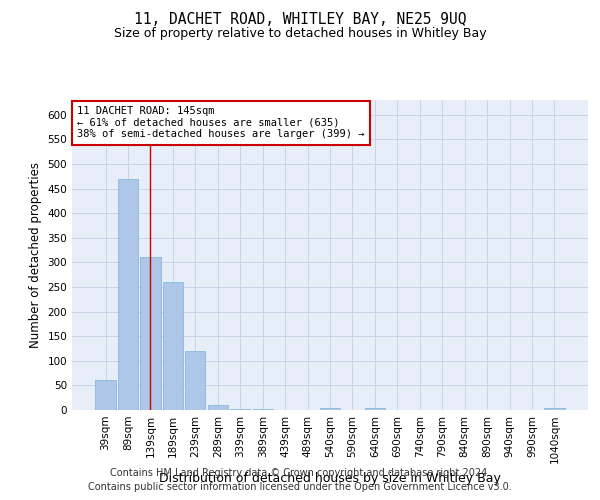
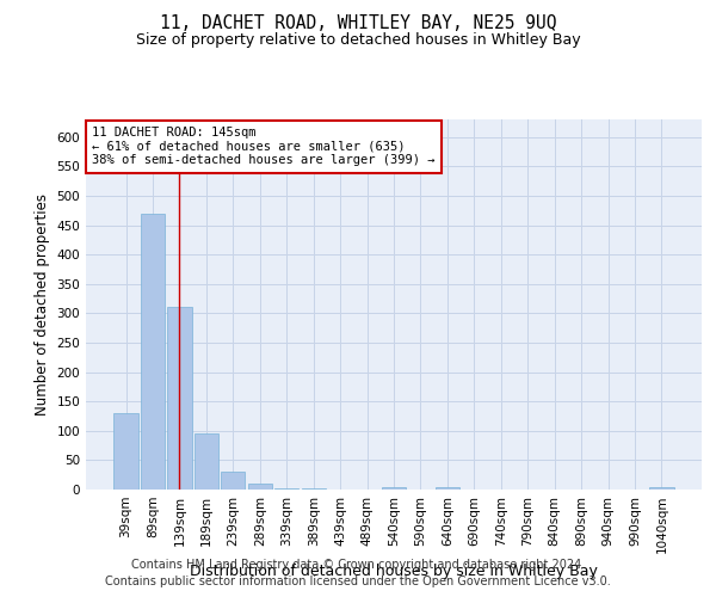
39sqm: 60 -> 130
189sqm: 260 -> 95
239sqm: 120 -> 30
